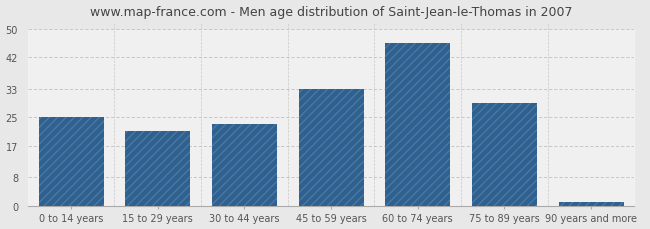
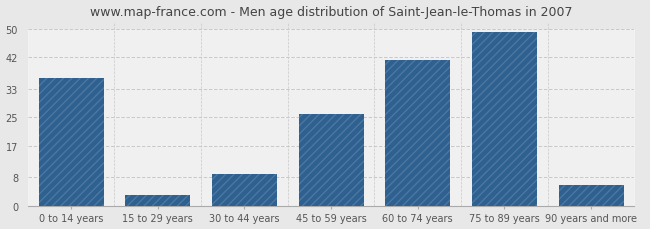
0 to 14 years: 25 -> 36
15 to 29 years: 21 -> 3
30 to 44 years: 23 -> 9
45 to 59 years: 33 -> 26
60 to 74 years: 46 -> 41
75 to 89 years: 29 -> 49
90 years and more: 1 -> 6
